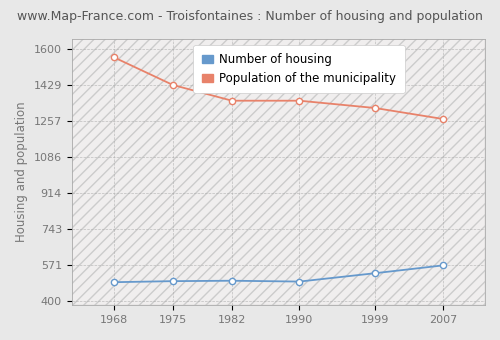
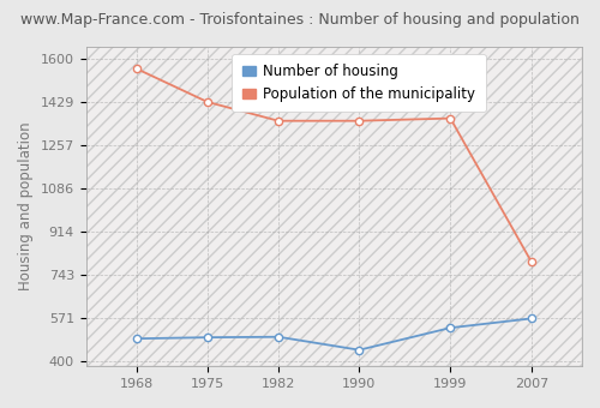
Number of housing/1990: 493 -> 445
Population of the municipality/1999: 1320 -> 1365
Population of the municipality/2007: 1268 -> 795
